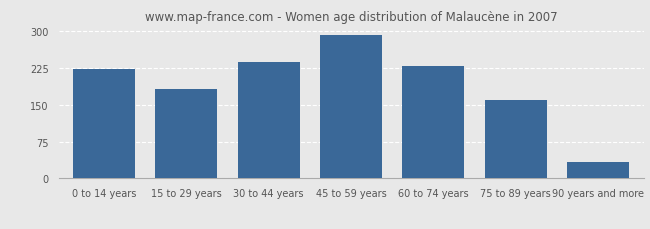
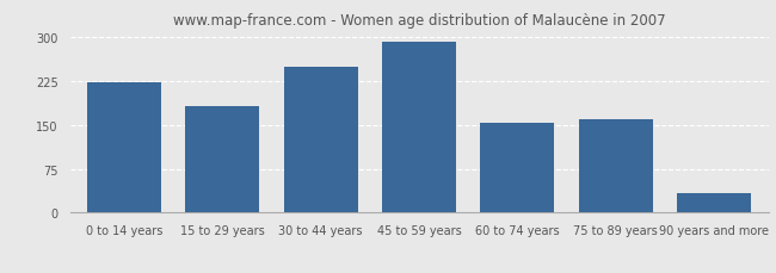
30 to 44 years: 238 -> 250
60 to 74 years: 230 -> 155
